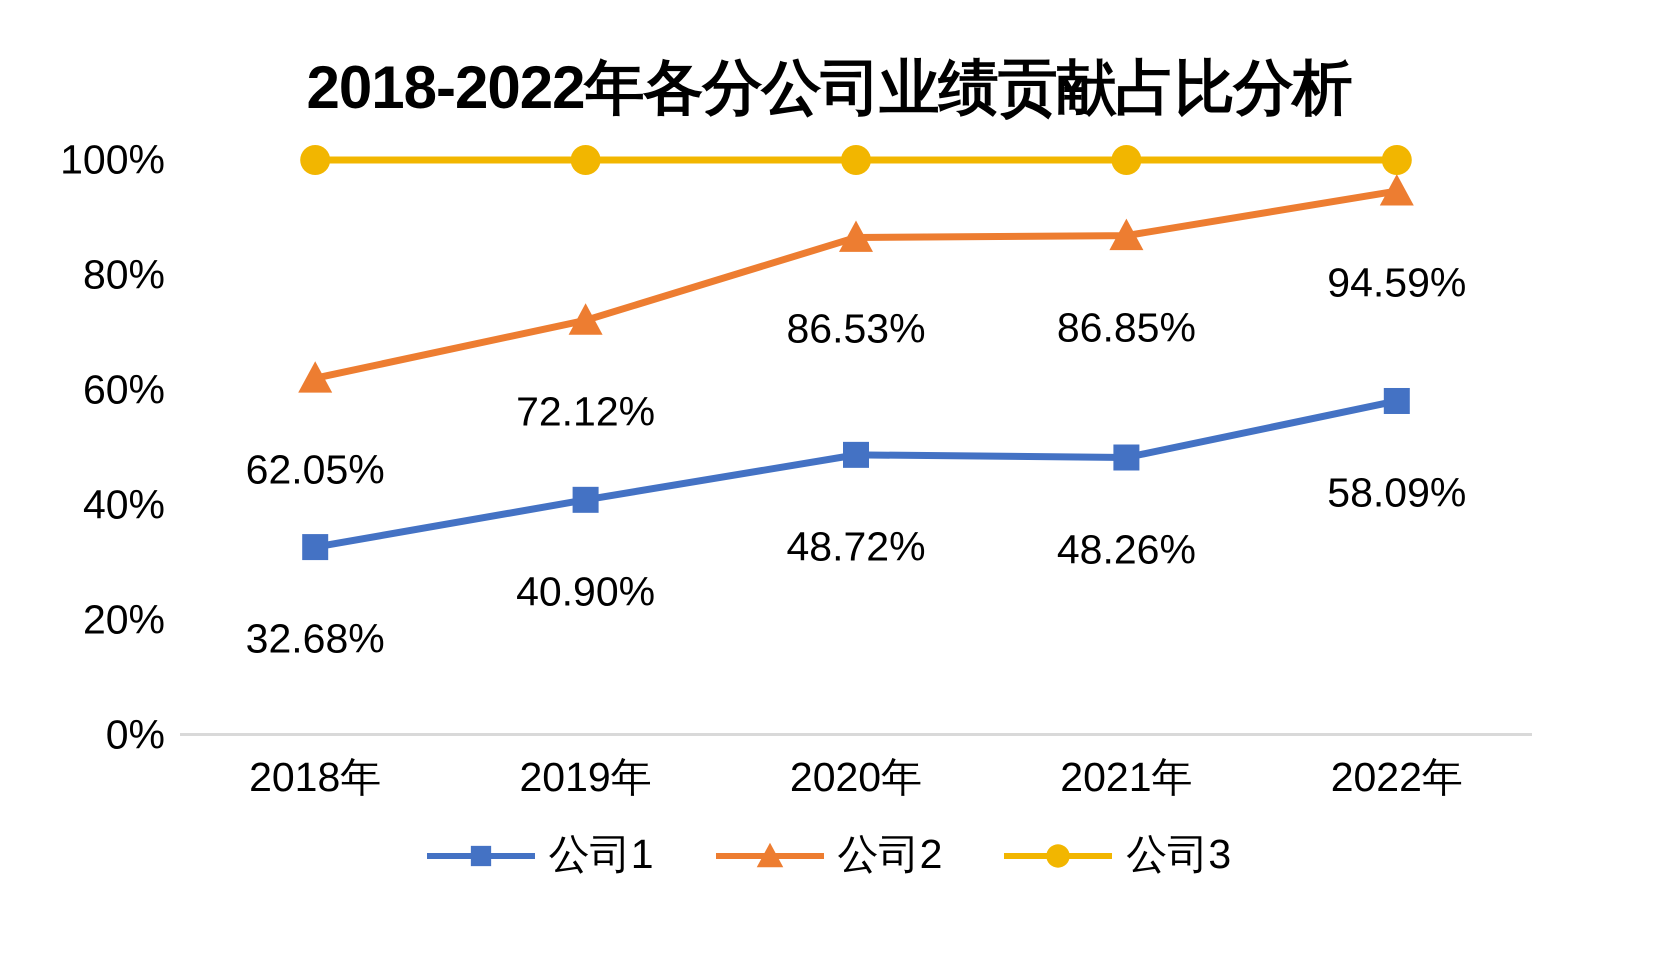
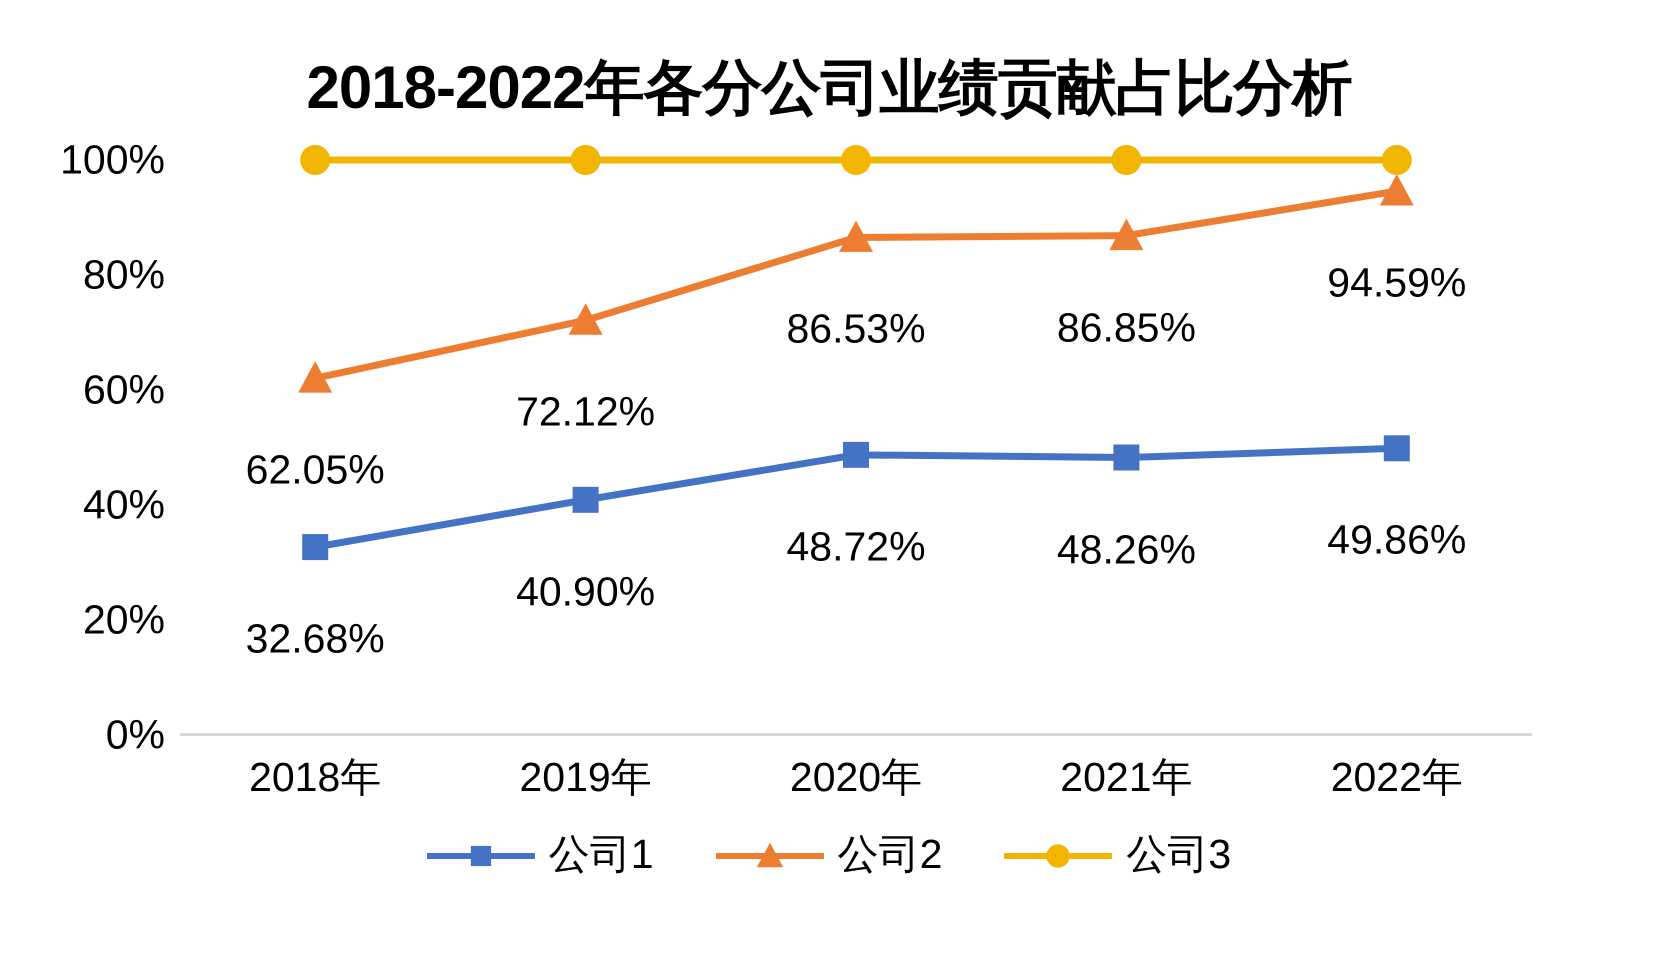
公司1/2022年: 58.09% -> 49.86%
